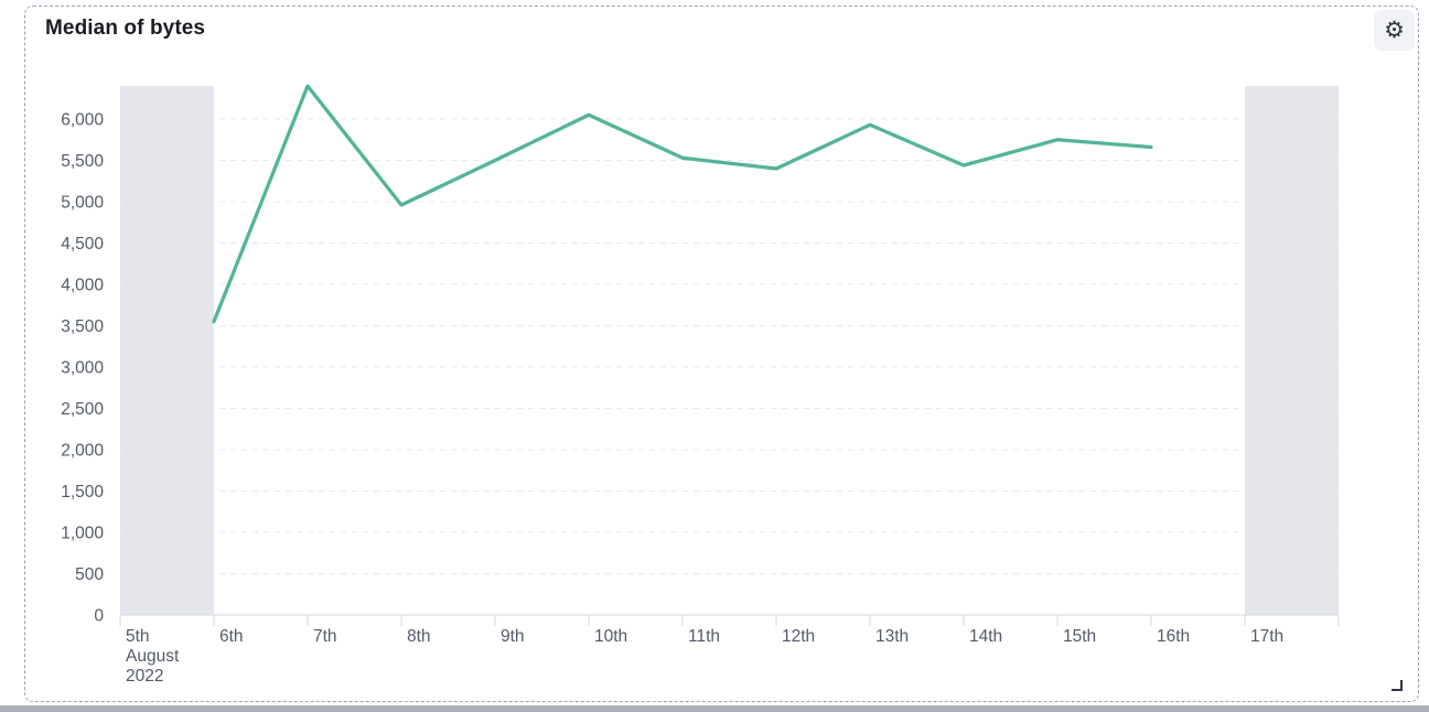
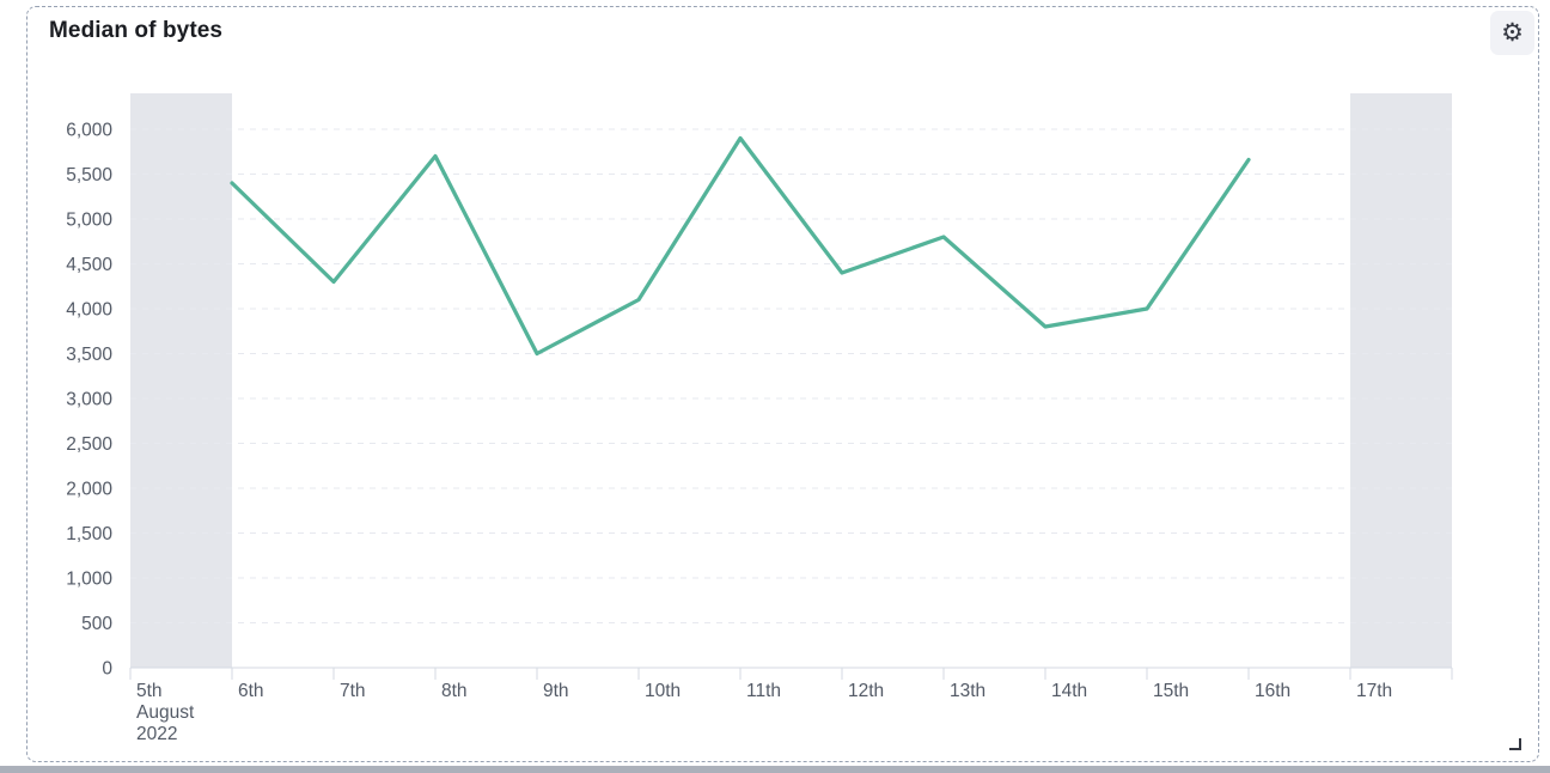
6th: 3600 -> 5400
7th: 6400 -> 4300
8th: 5000 -> 5700
9th: 5500 -> 3500
10th: 6000 -> 4100
11th: 5500 -> 5900
12th: 5400 -> 4400
13th: 5900 -> 4800
14th: 5400 -> 3800
15th: 5800 -> 4000
